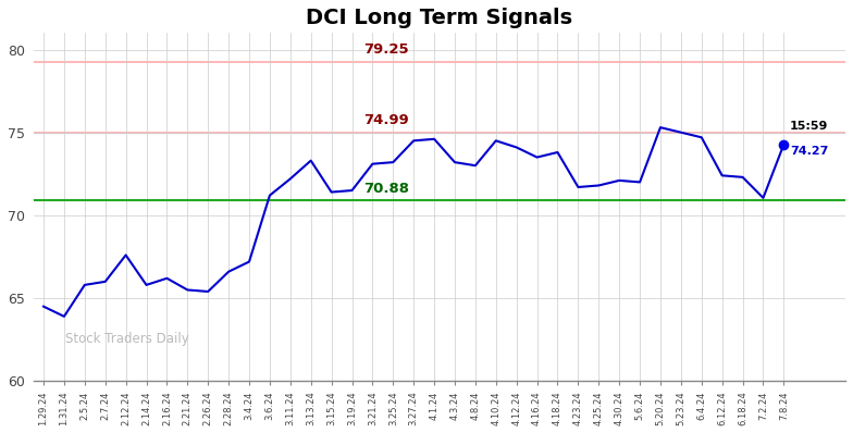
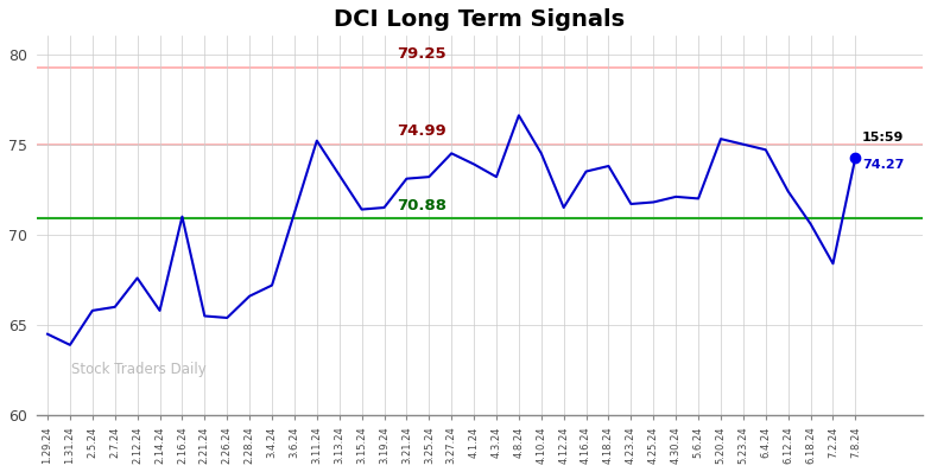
2.16.24: 66.2 -> 71.0
3.11.24: 72.2 -> 75.2
4.1.24: 74.6 -> 73.9
4.8.24: 73.0 -> 76.6
4.12.24: 74.1 -> 71.5
6.18.24: 72.3 -> 70.6
7.2.24: 71.0 -> 68.4
